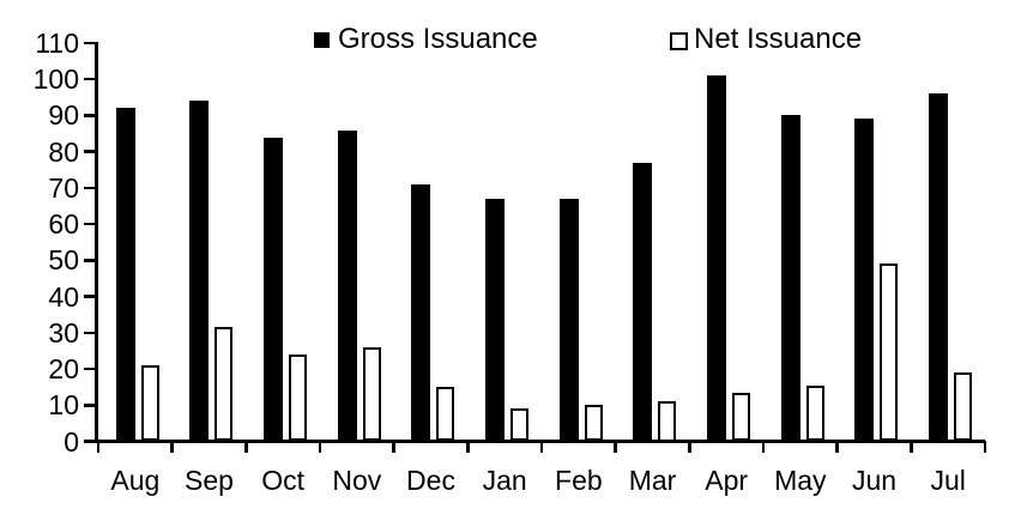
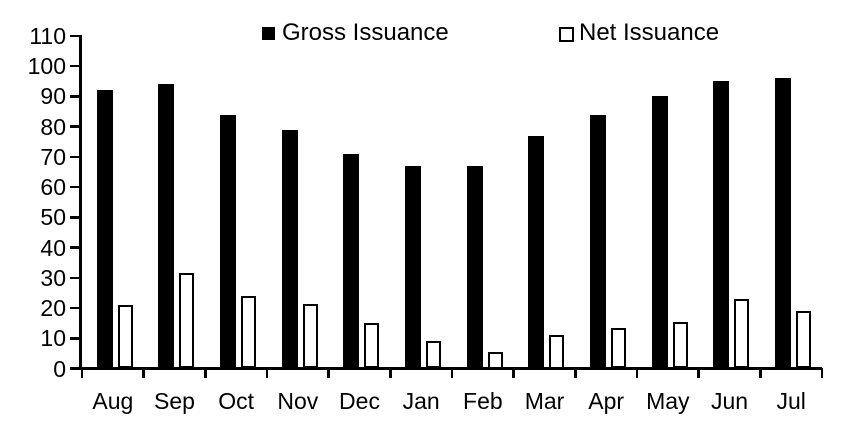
Gross Issuance/Nov: 86 -> 79
Net Issuance/Nov: 26 -> 22
Net Issuance/Feb: 10 -> 6
Gross Issuance/Apr: 101 -> 84
Gross Issuance/Jun: 89 -> 95
Net Issuance/Jun: 49 -> 23
